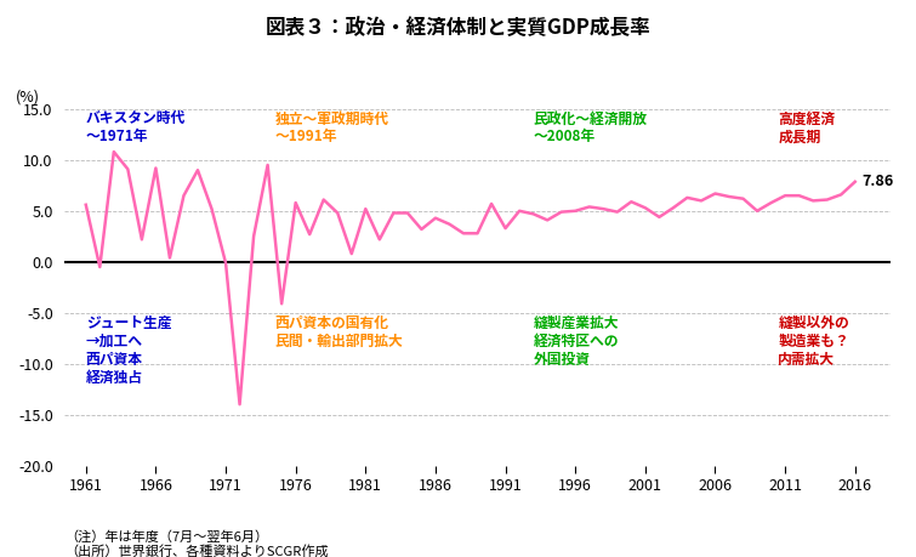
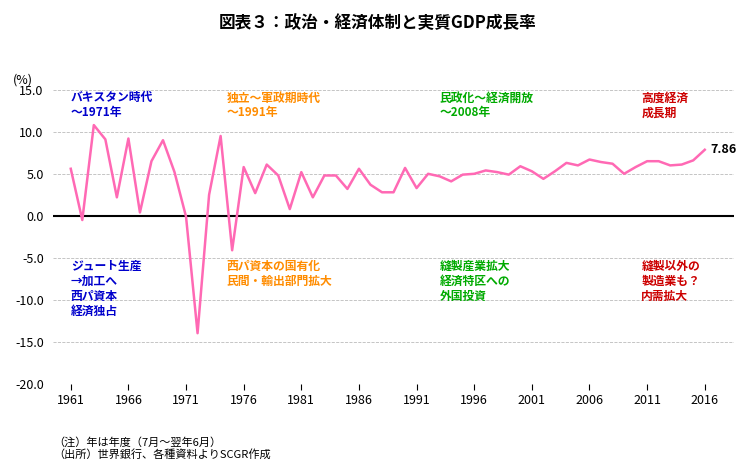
1986: 4.3 -> 5.6
